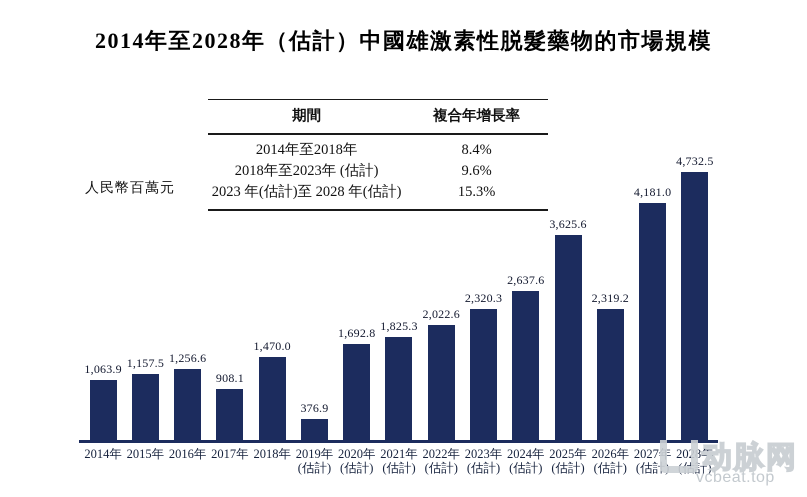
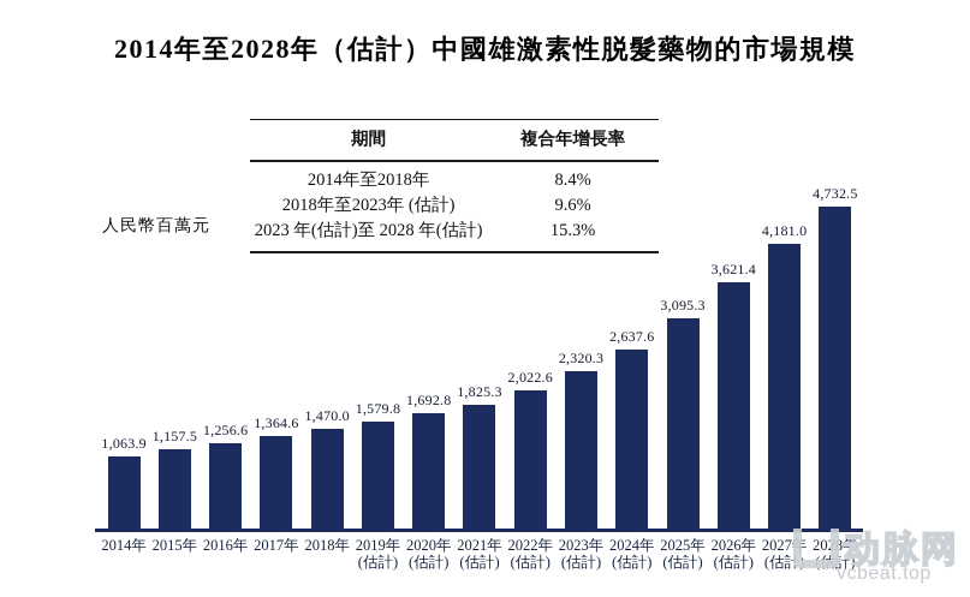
2017年: 908.1 -> 1,364.6
2019年: 376.9 -> 1,579.8
2025年: 3,625.6 -> 3,095.3
2026年: 2,319.2 -> 3,621.4
